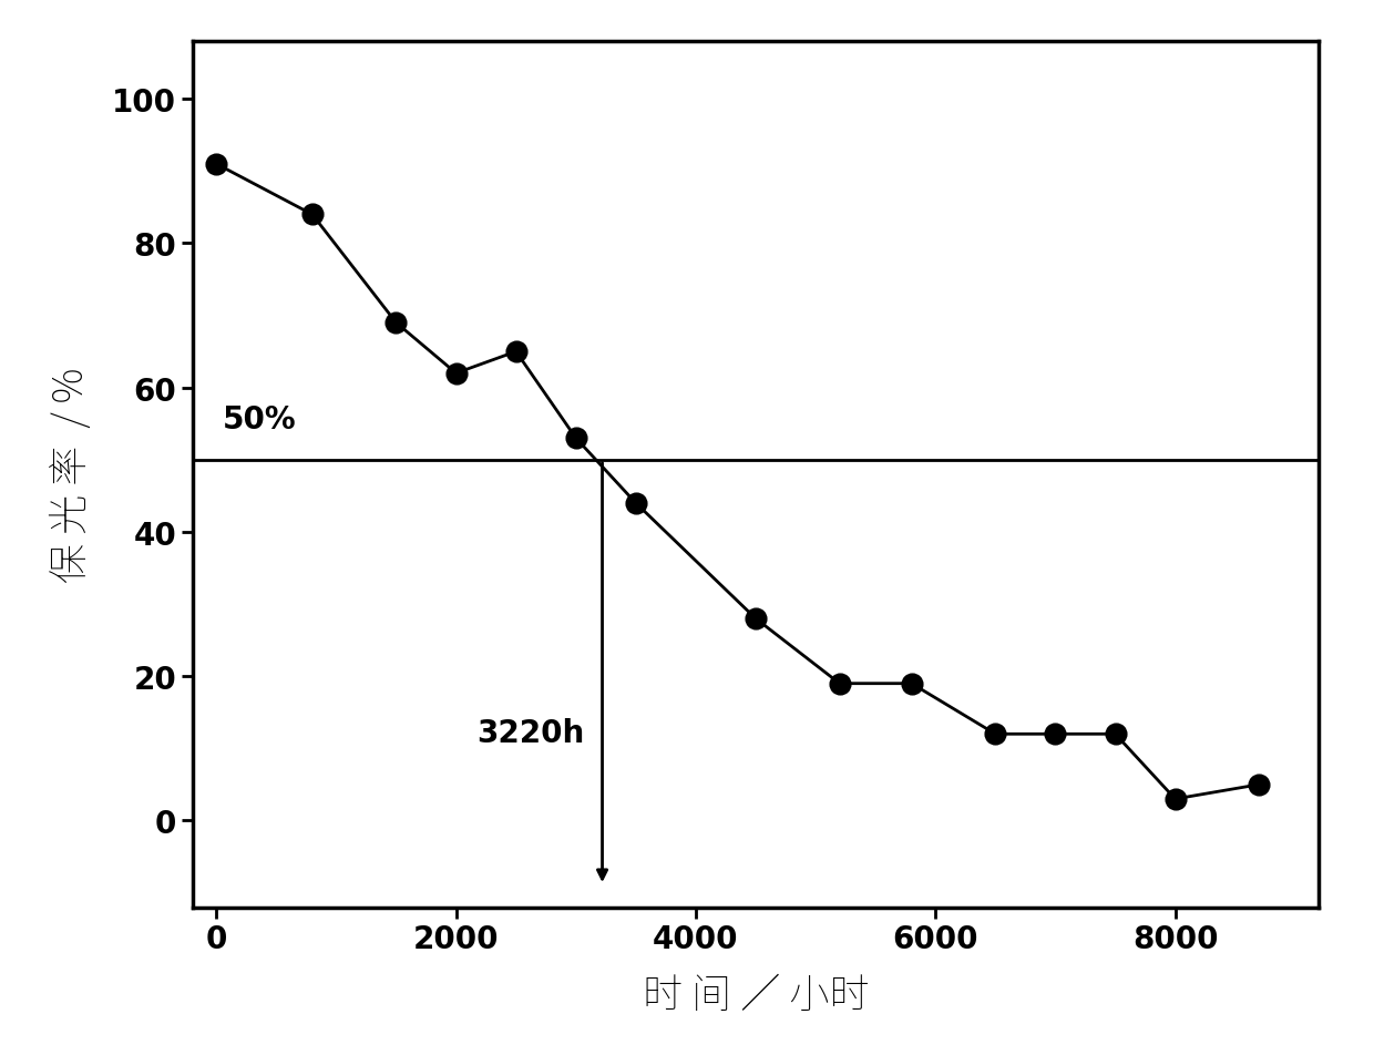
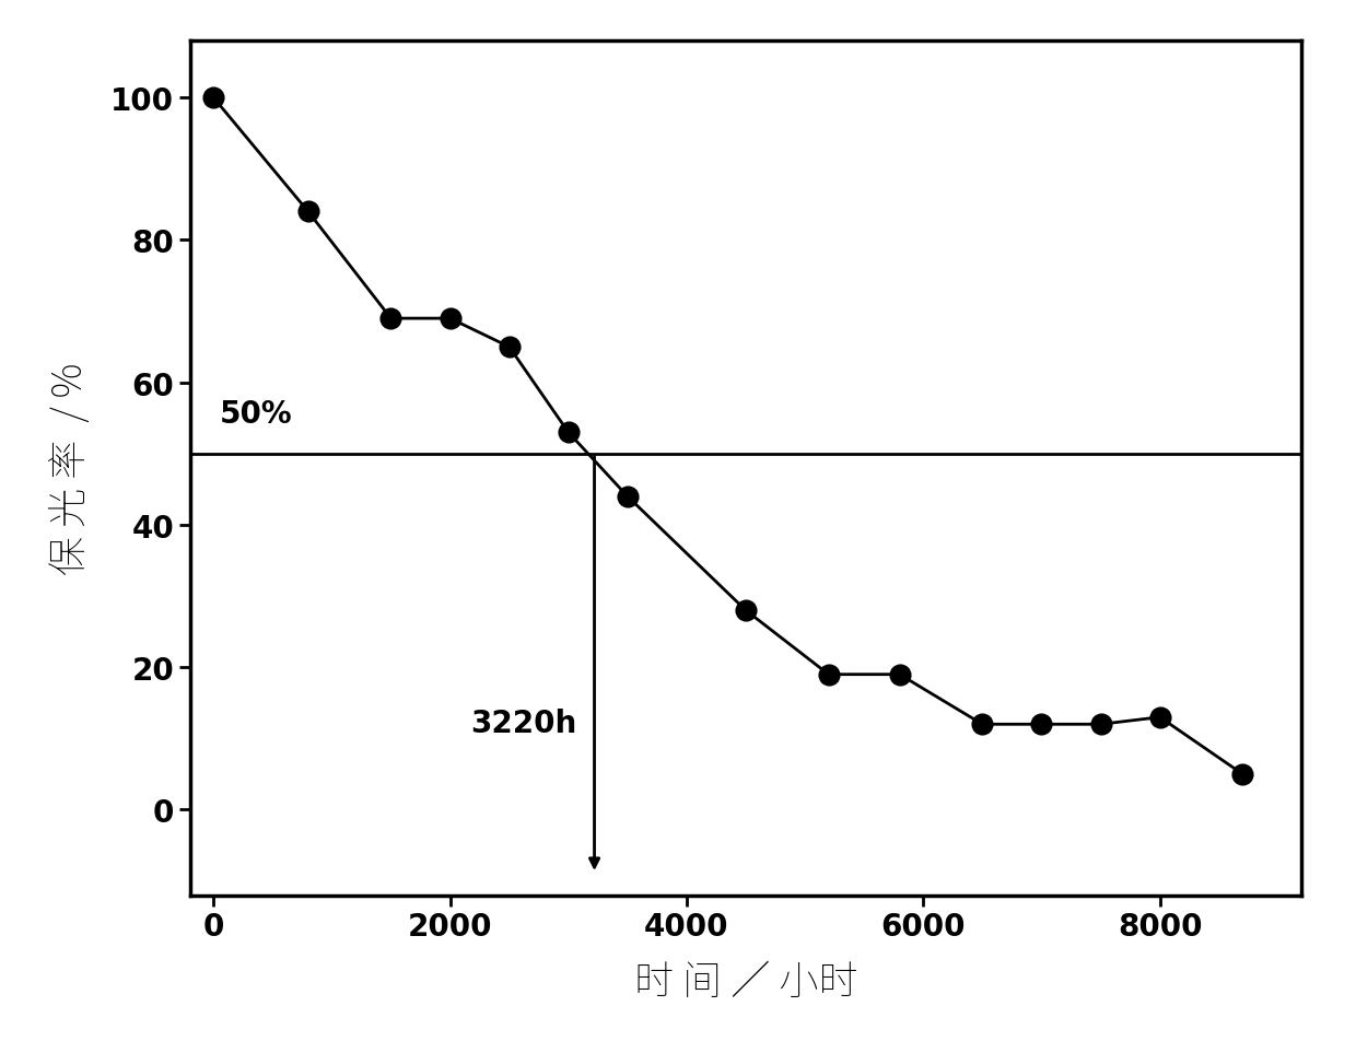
0: 91 -> 100
2000: 62 -> 69
8000: 3 -> 13
